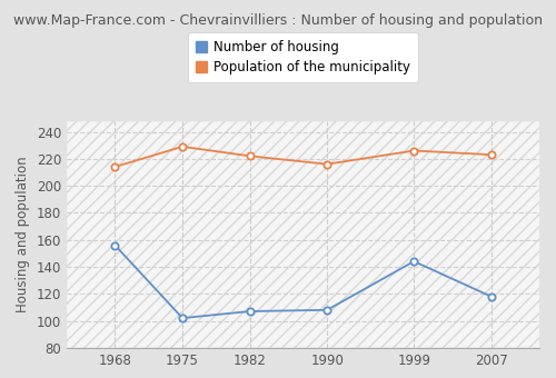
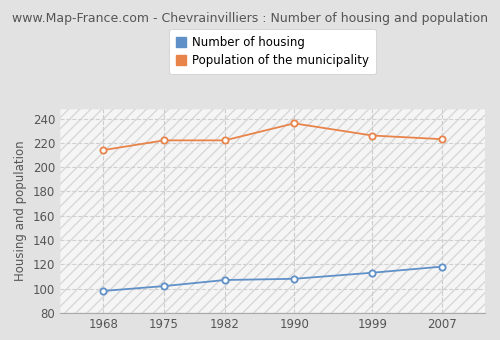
Number of housing/1968: 156 -> 98
Population of the municipality/1975: 229 -> 222
Population of the municipality/1990: 216 -> 236
Number of housing/1999: 144 -> 113
